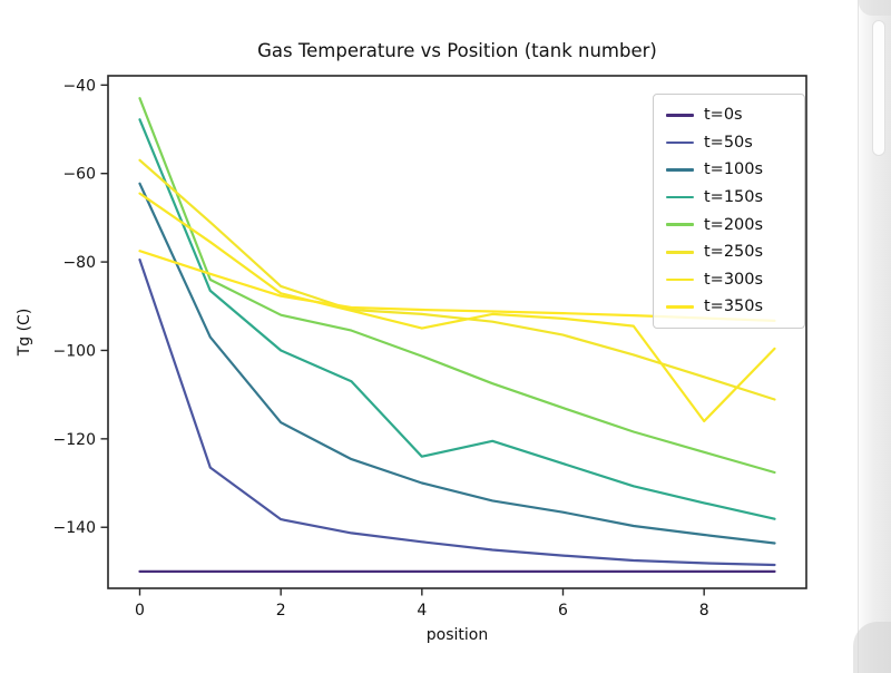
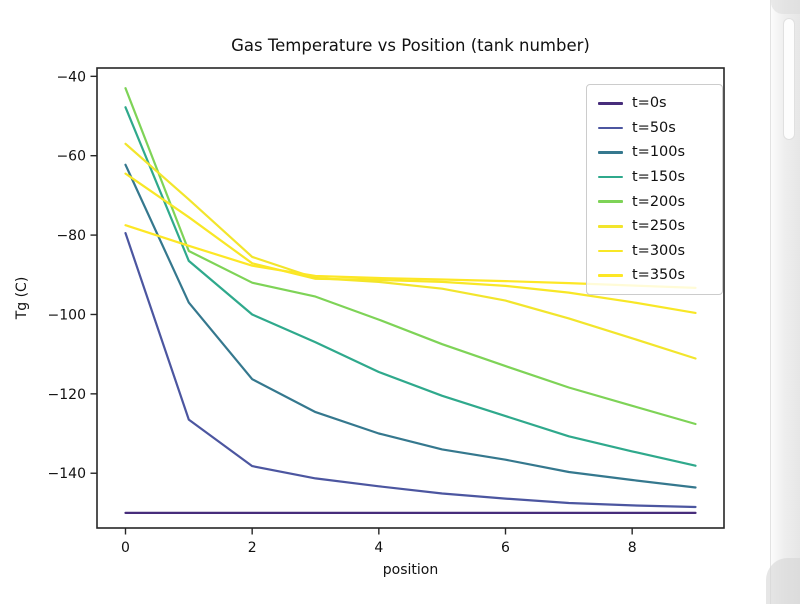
t=150s/4: -124 -> -114
t=300s/4: -95 -> -91
t=300s/8: -116 -> -97
